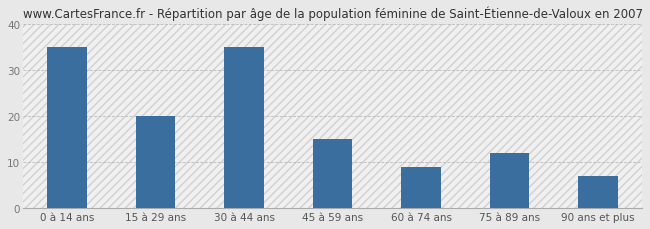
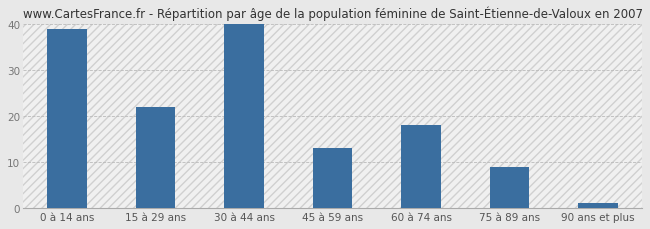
0 à 14 ans: 35 -> 39
15 à 29 ans: 20 -> 22
30 à 44 ans: 35 -> 40
45 à 59 ans: 15 -> 13
60 à 74 ans: 9 -> 18
75 à 89 ans: 12 -> 9
90 ans et plus: 7 -> 1
